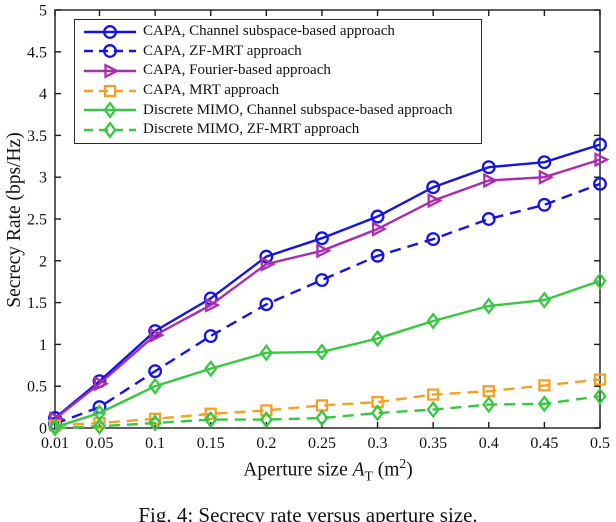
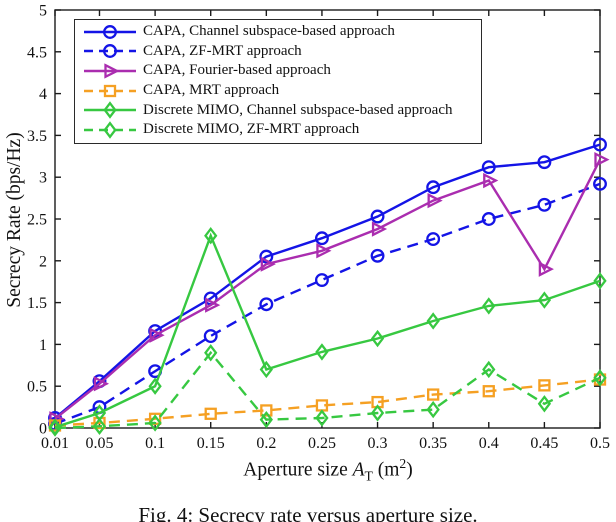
Discrete MIMO, Channel subspace-based approach/0.15: 0.7 -> 2.3
Discrete MIMO, ZF-MRT approach/0.15: 0.1 -> 0.9
Discrete MIMO, Channel subspace-based approach/0.2: 0.9 -> 0.7
Discrete MIMO, ZF-MRT approach/0.4: 0.3 -> 0.7
CAPA, Fourier-based approach/0.45: 3.0 -> 1.9
Discrete MIMO, ZF-MRT approach/0.5: 0.4 -> 0.6
